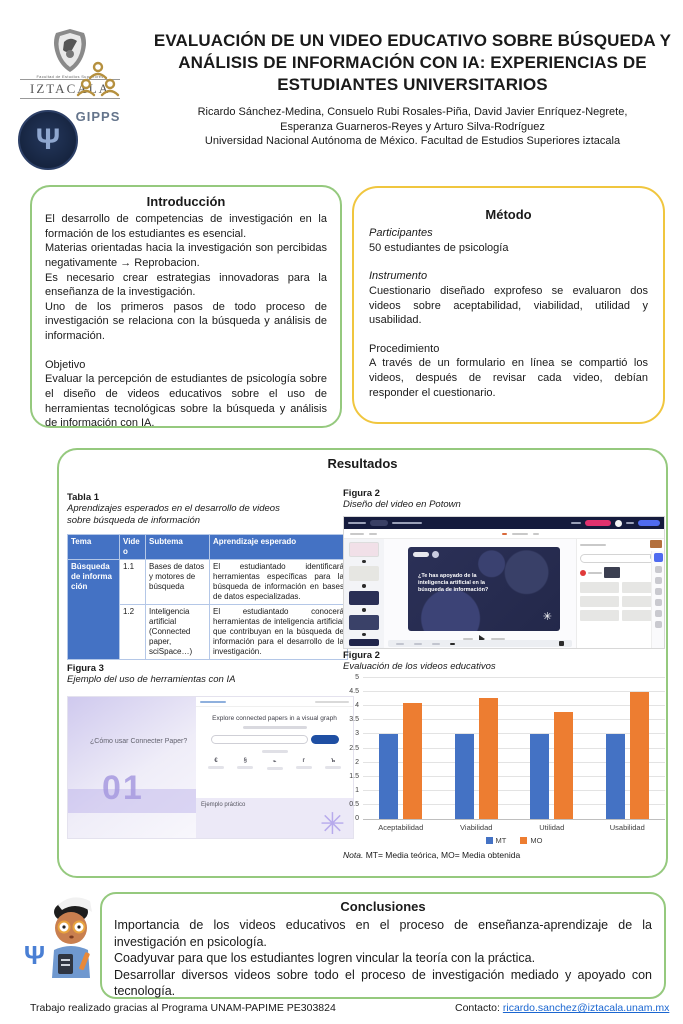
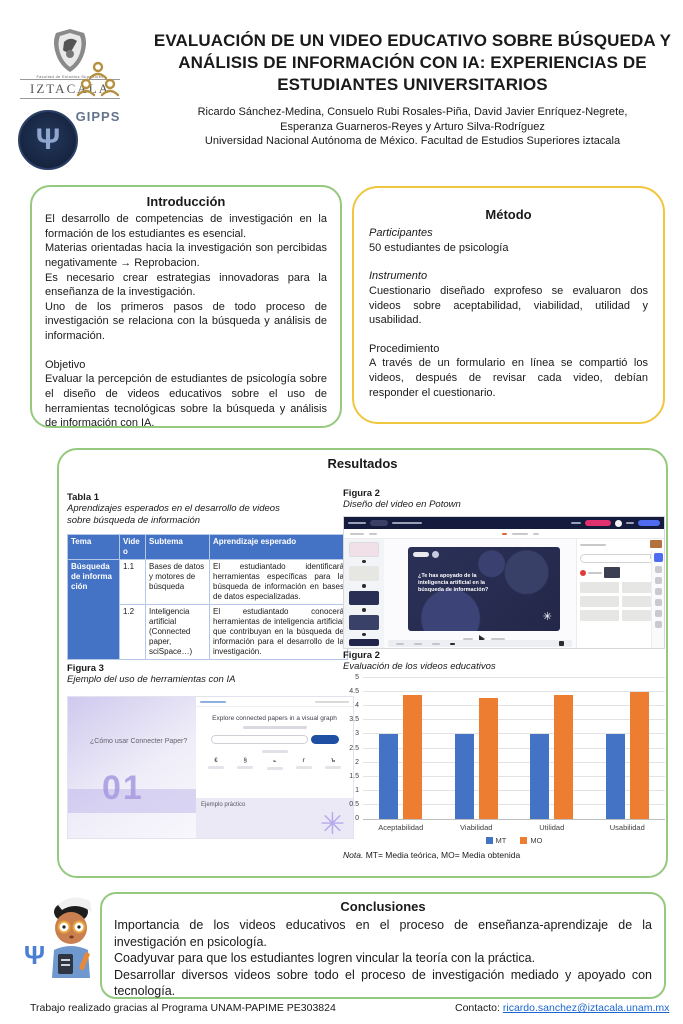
MO/Aceptabilidad: 4.1 -> 4.4
MO/Utilidad: 3.8 -> 4.4
